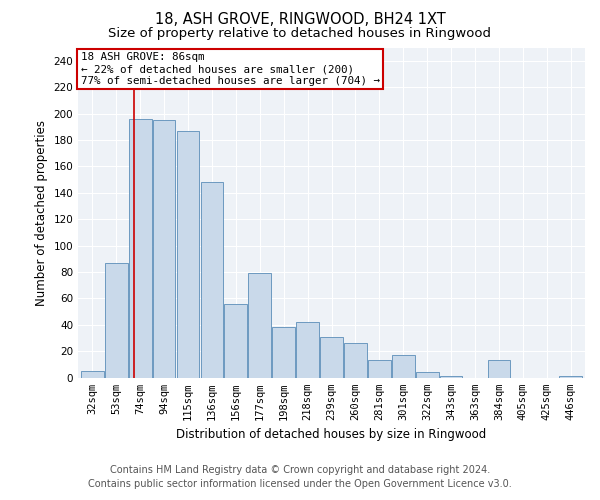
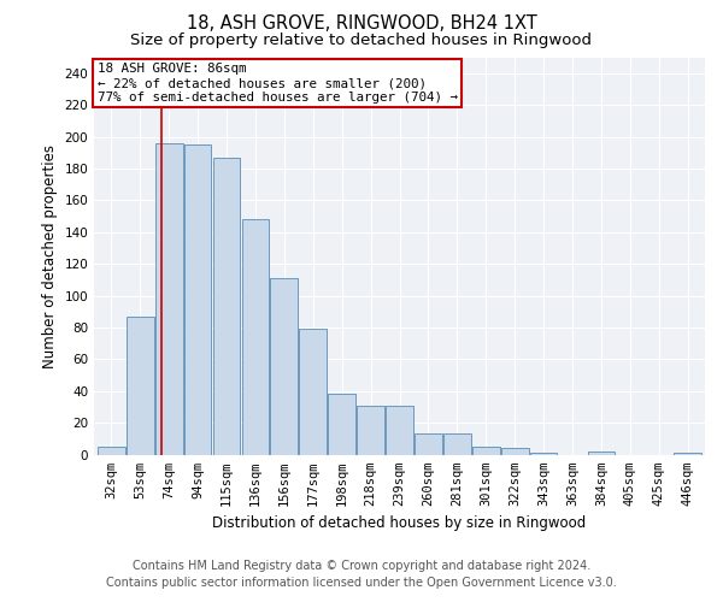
156sqm: 56 -> 111
218sqm: 42 -> 31
260sqm: 26 -> 13
301sqm: 17 -> 5
384sqm: 13 -> 2
